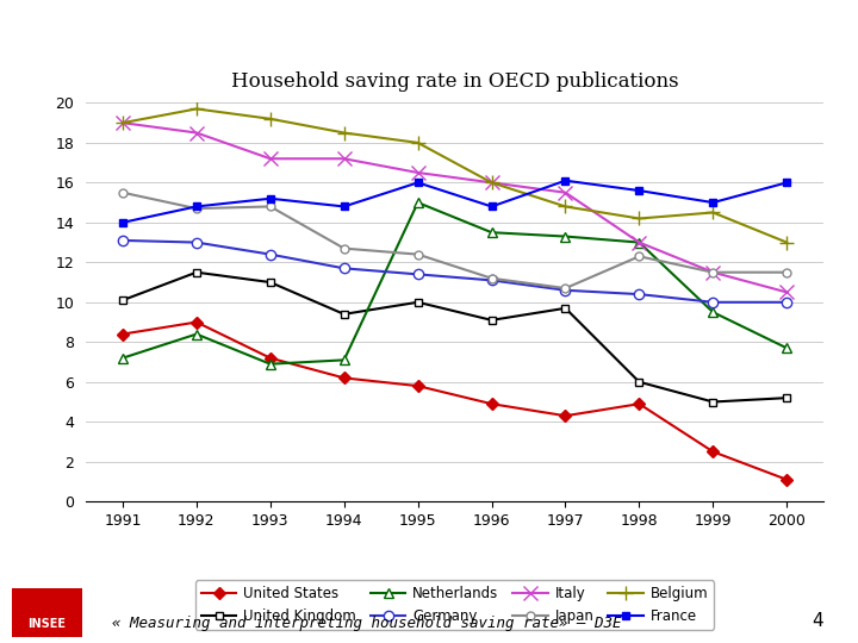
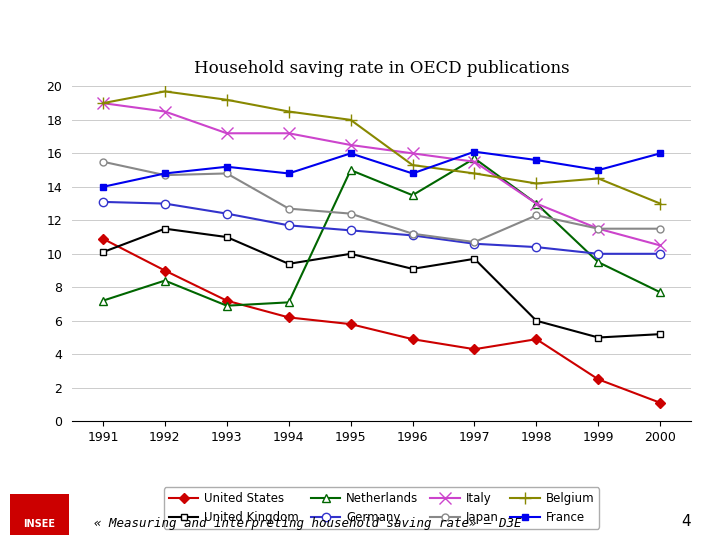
United States/1991: 8.4 -> 10.9
Belgium/1996: 16.0 -> 15.3
Netherlands/1997: 13.3 -> 15.7
